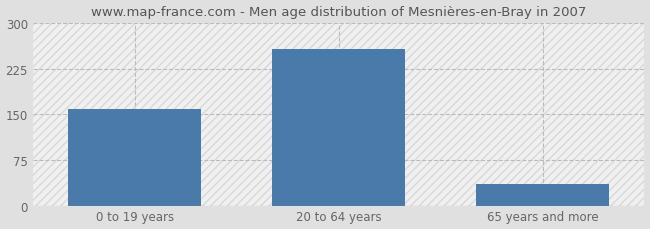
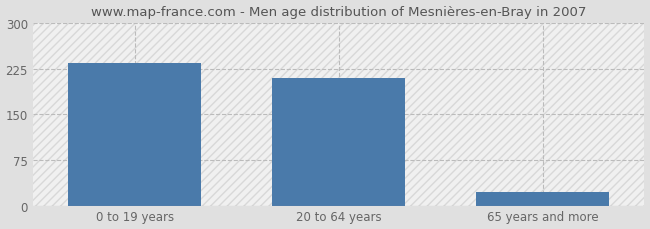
0 to 19 years: 158 -> 234
20 to 64 years: 257 -> 210
65 years and more: 35 -> 22
